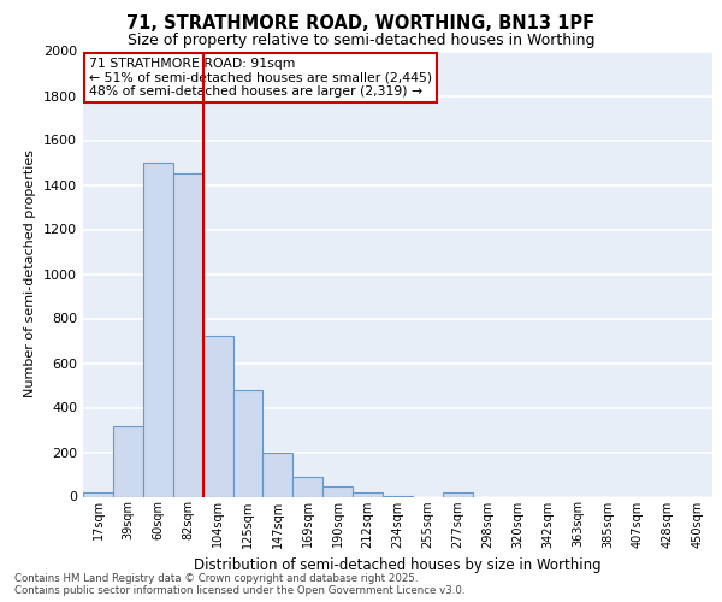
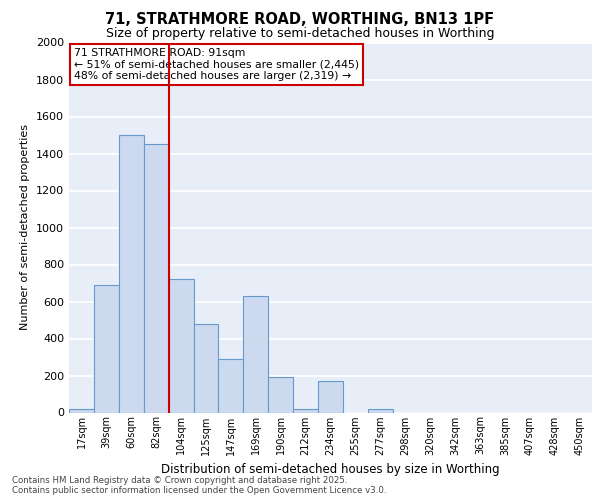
39sqm: 320 -> 690
147sqm: 200 -> 290
169sqm: 90 -> 630
190sqm: 40 -> 190
234sqm: 0 -> 170
